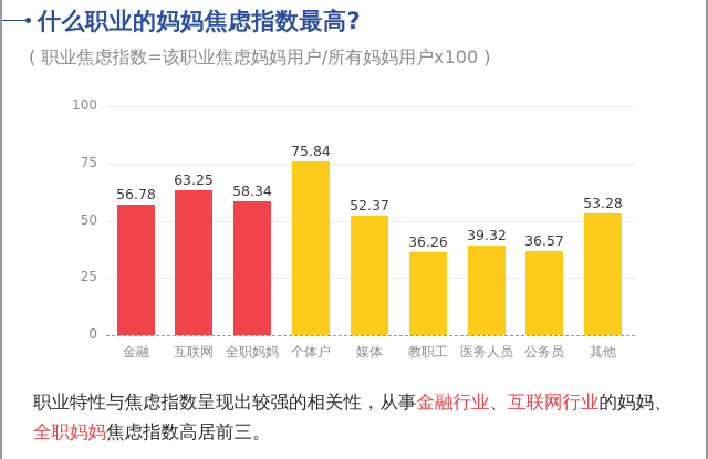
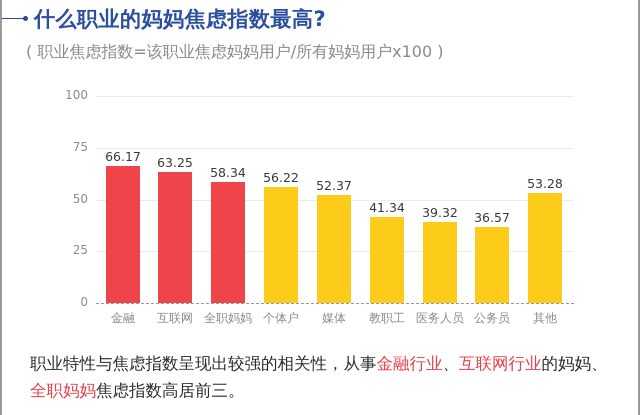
金融: 56.78 -> 66.17
个体户: 75.84 -> 56.22
教职工: 36.26 -> 41.34
